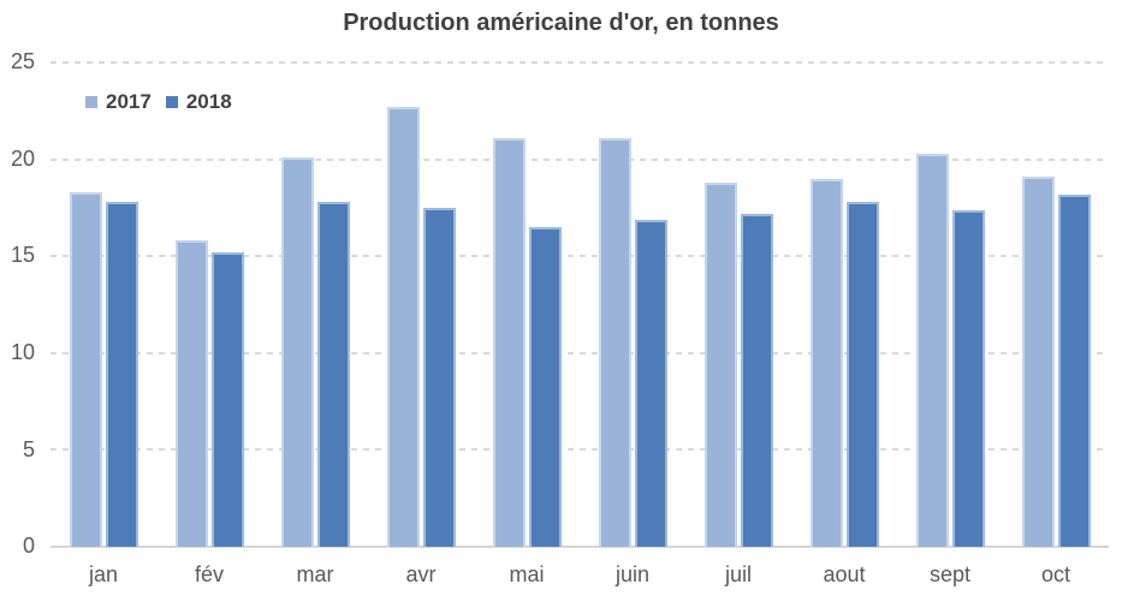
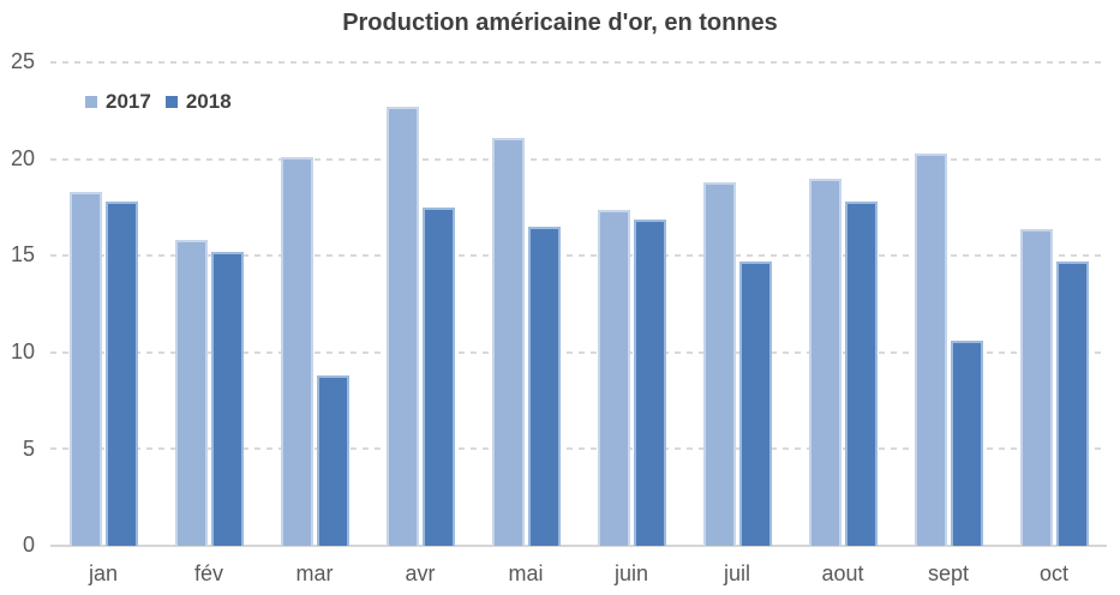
2018/mar: 17.8 -> 8.8
2017/juin: 21.1 -> 17.4
2018/juil: 17.2 -> 14.7
2018/sept: 17.4 -> 10.6
2017/oct: 19.1 -> 16.4
2018/oct: 18.2 -> 14.7
